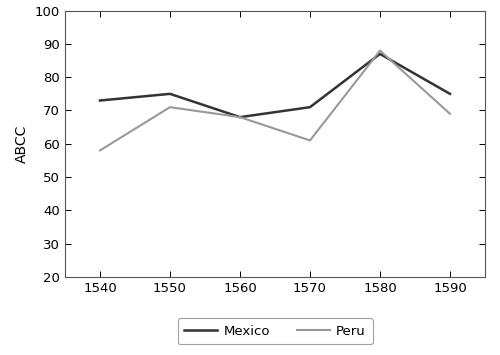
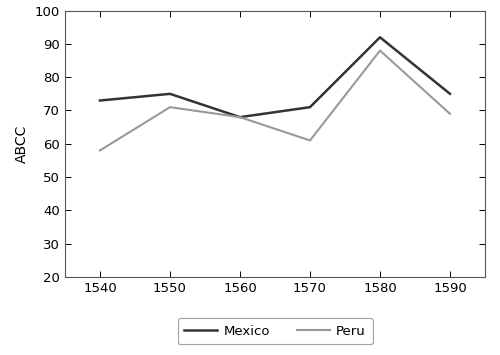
Mexico/1580: 87 -> 92
